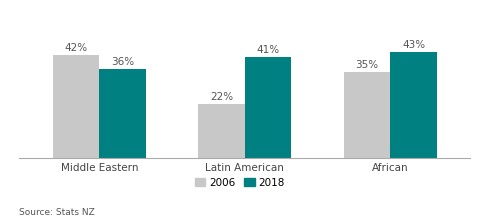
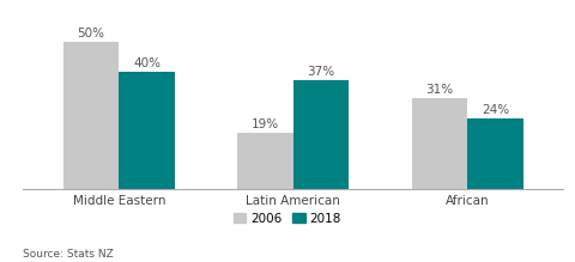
2006/Middle Eastern: 42% -> 50%
2018/Middle Eastern: 36% -> 40%
2006/Latin American: 22% -> 19%
2018/Latin American: 41% -> 37%
2006/African: 35% -> 31%
2018/African: 43% -> 24%
